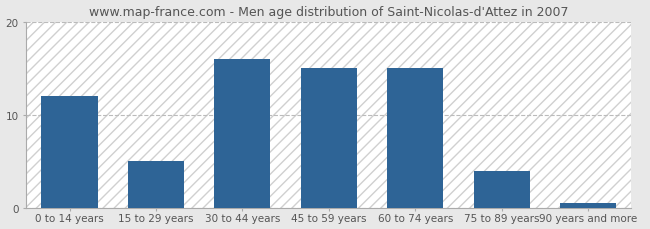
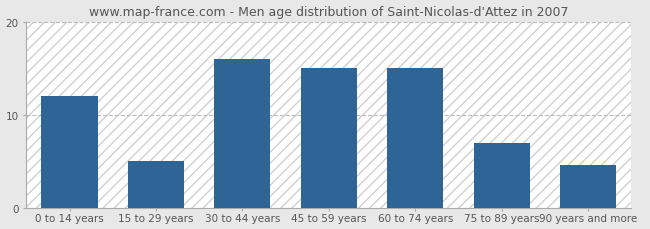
75 to 89 years: 4.0 -> 7.0
90 years and more: 0.5 -> 4.6
